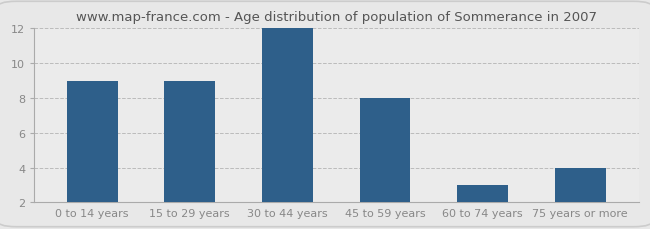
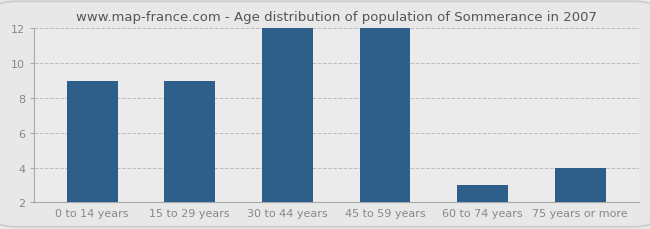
45 to 59 years: 8 -> 12
